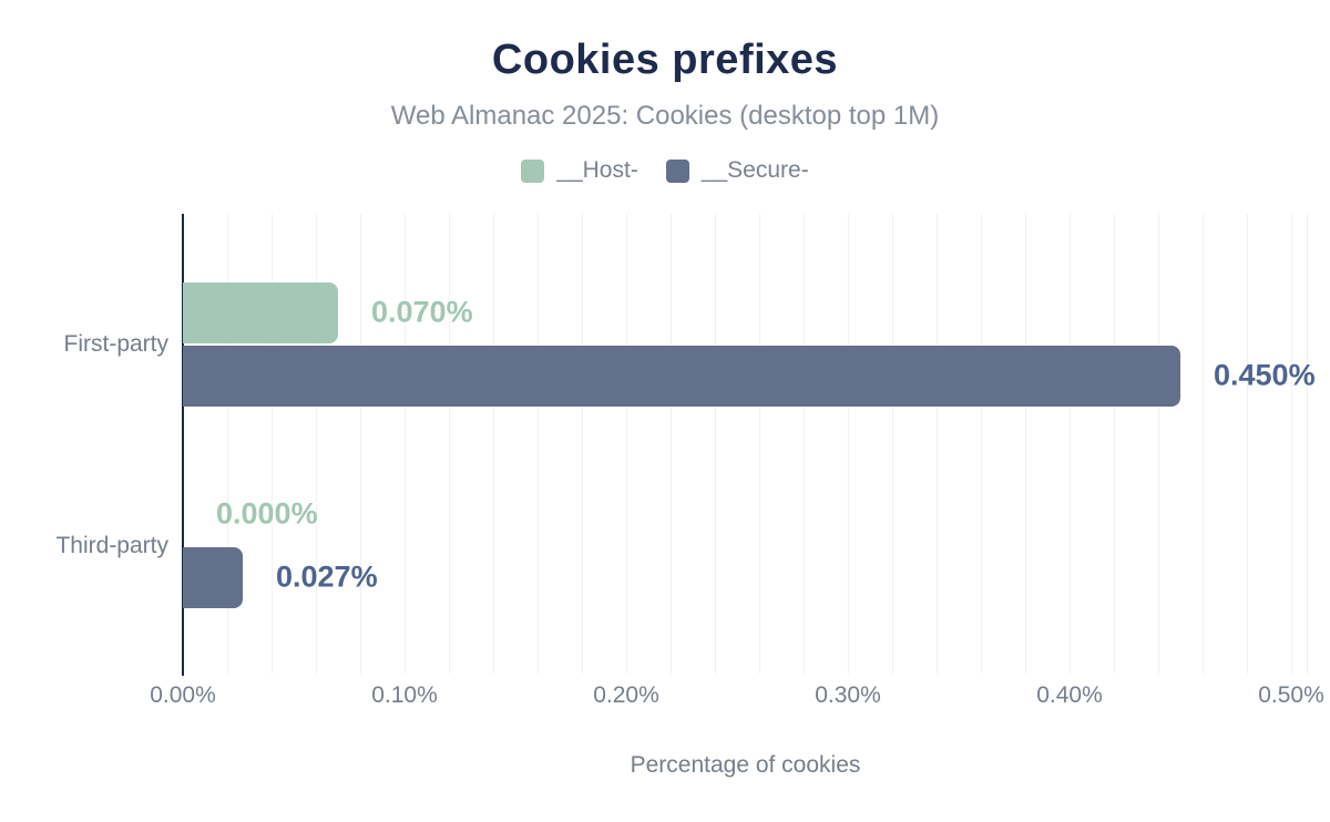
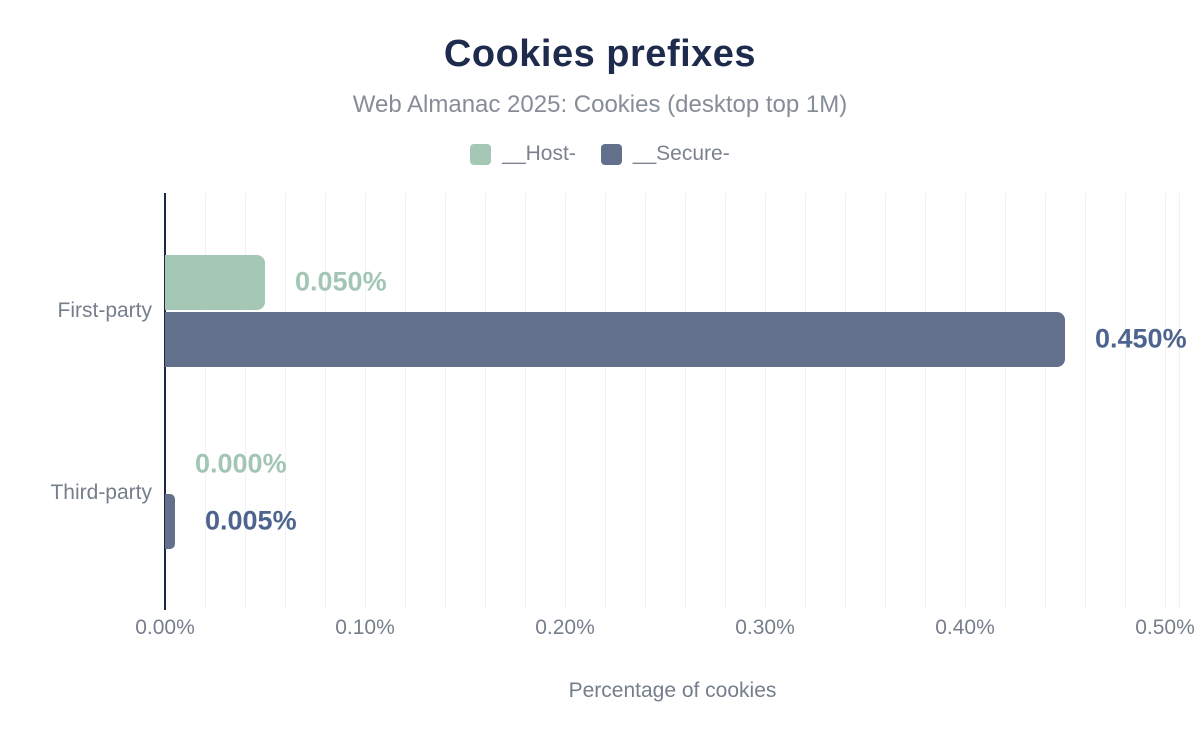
__Host-/First-party: 0.070% -> 0.050%
__Secure-/Third-party: 0.027% -> 0.005%
